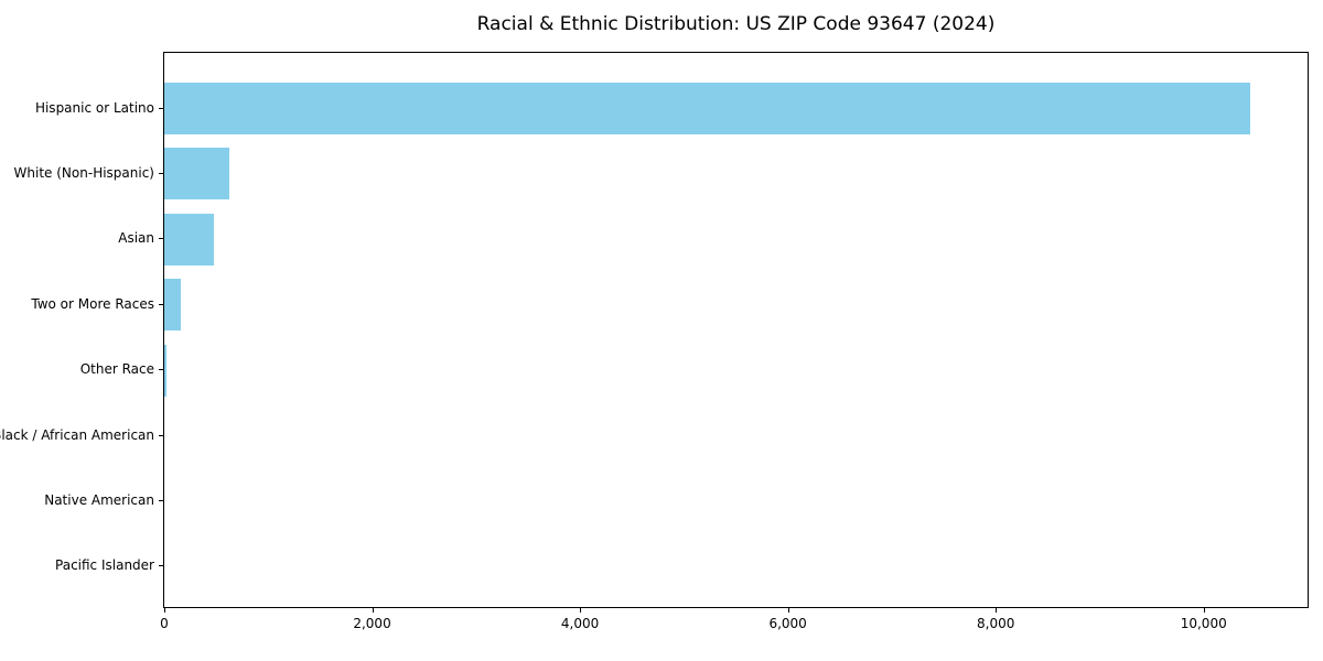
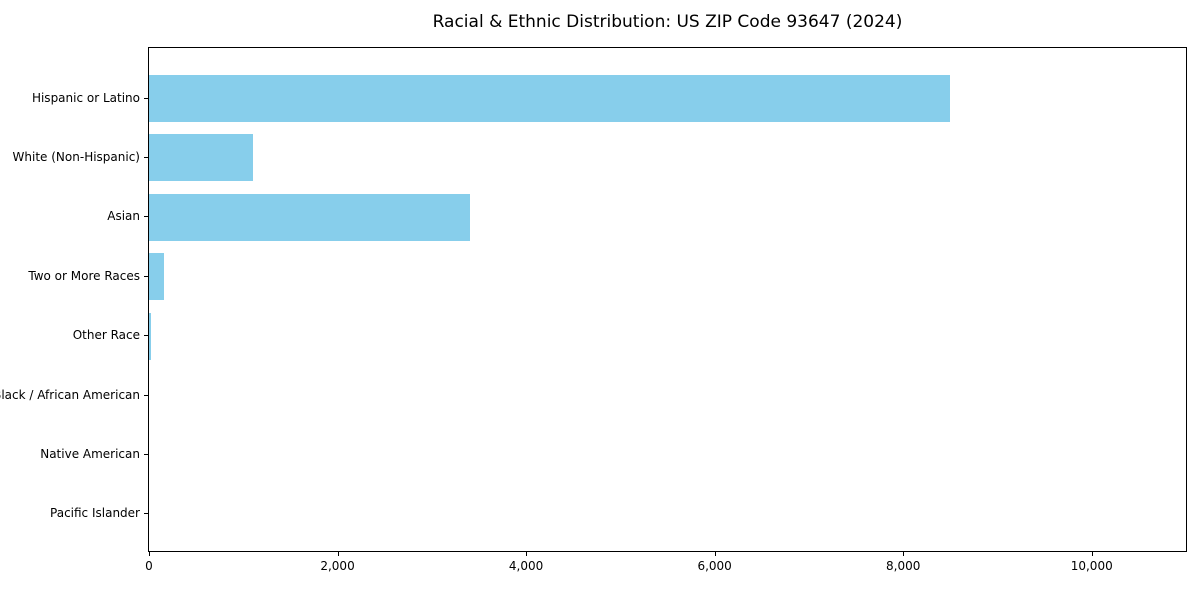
Hispanic or Latino: 10400 -> 8500
White (Non-Hispanic): 600 -> 1100
Asian: 500 -> 3400
